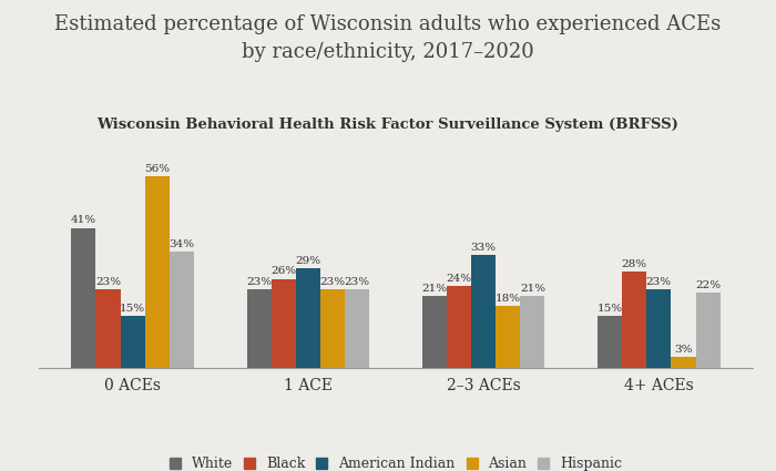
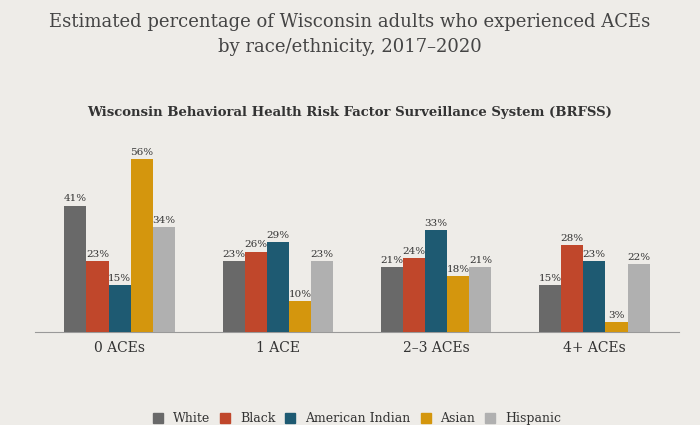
Asian/1 ACE: 23% -> 10%
